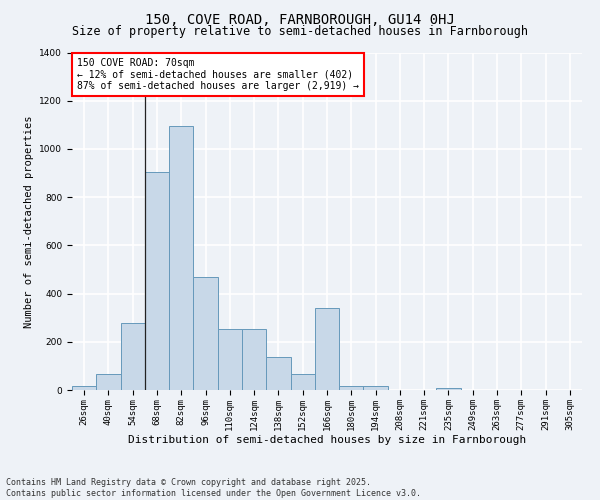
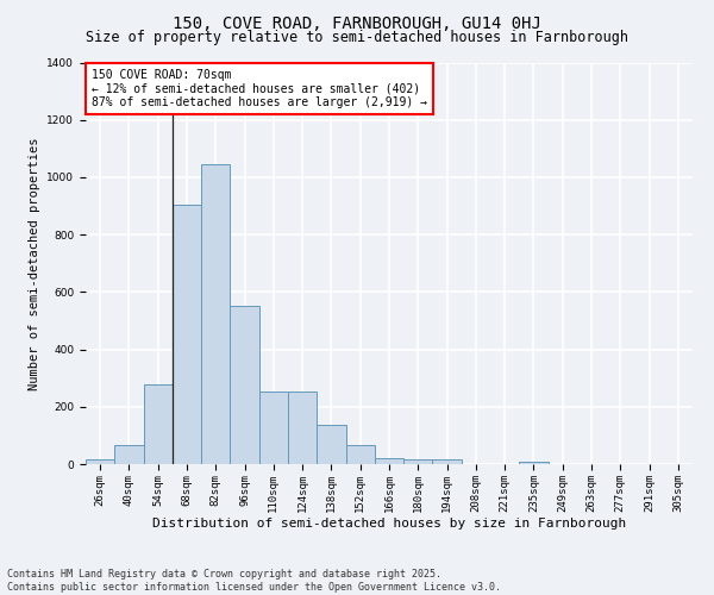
82sqm: 1095 -> 1045
96sqm: 470 -> 550
166sqm: 340 -> 20
